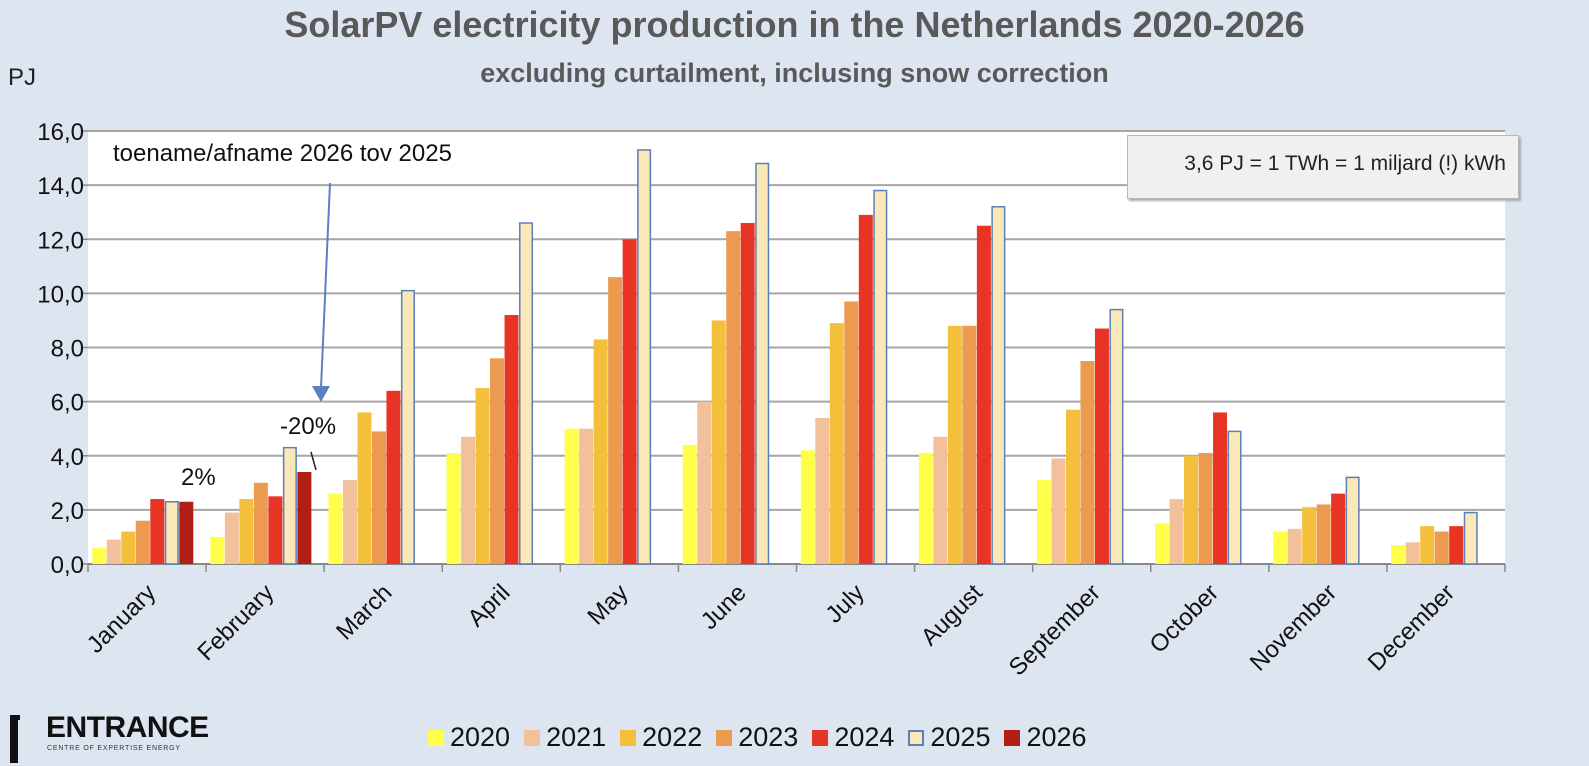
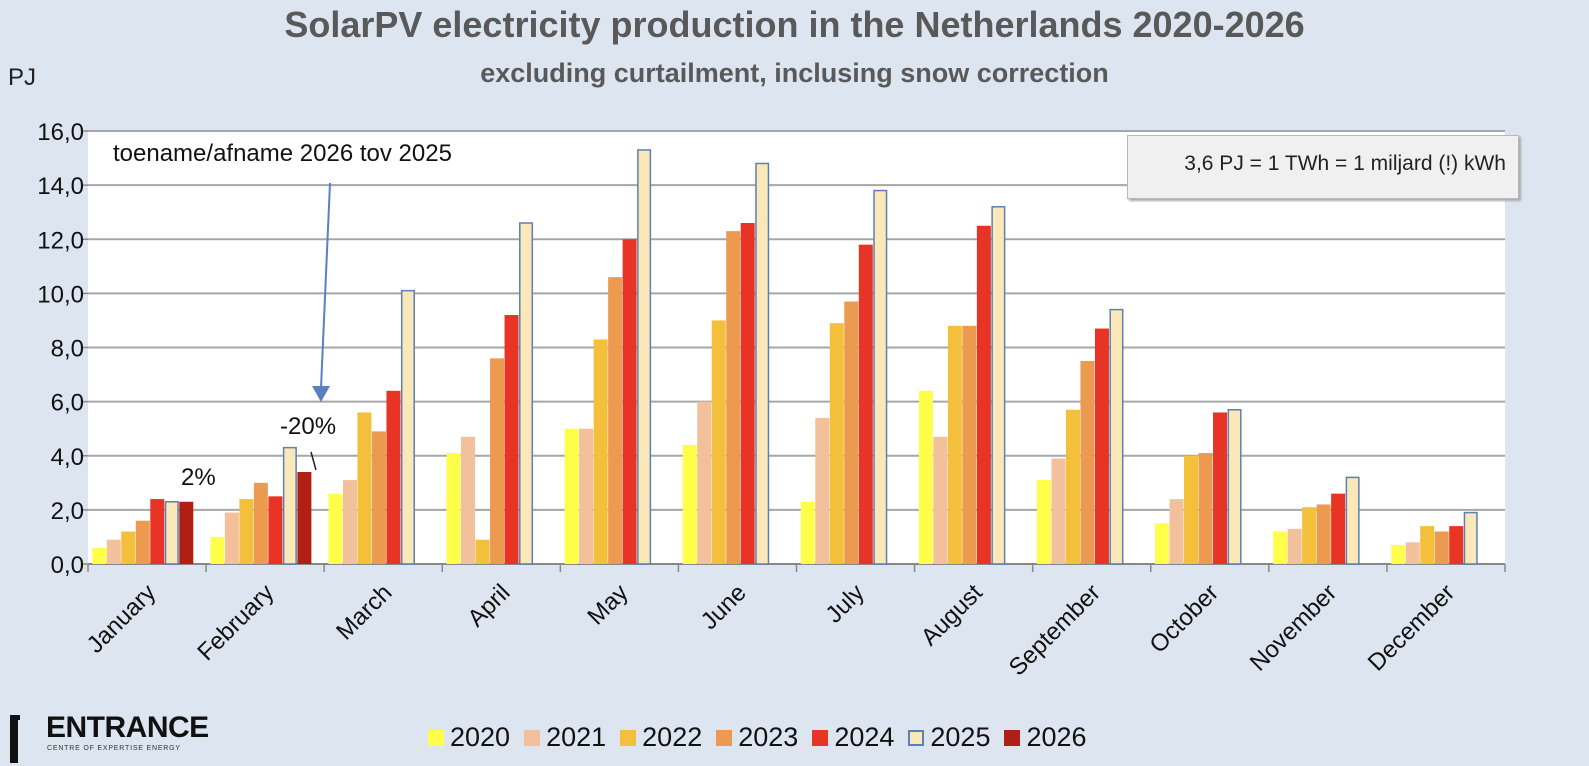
2022/April: 6,5 -> 0,9
2020/July: 4,2 -> 2,3
2024/July: 12,9 -> 11,8
2020/August: 4,1 -> 6,4
2025/October: 4,9 -> 5,7
